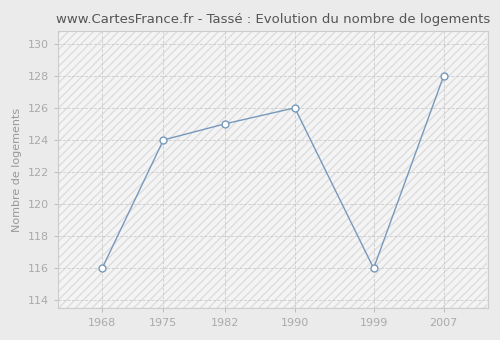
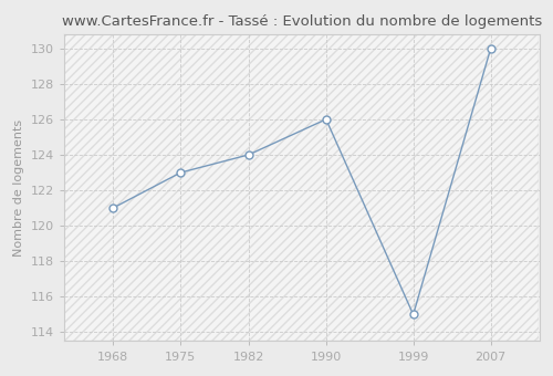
1968: 116 -> 121
1975: 124 -> 123
1982: 125 -> 124
1999: 116 -> 115
2007: 128 -> 130
